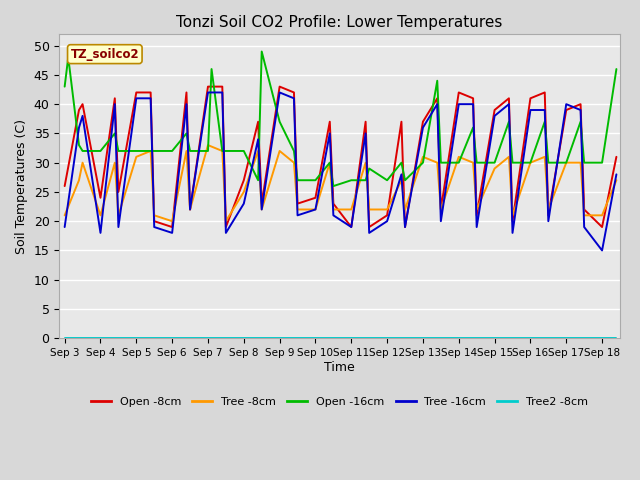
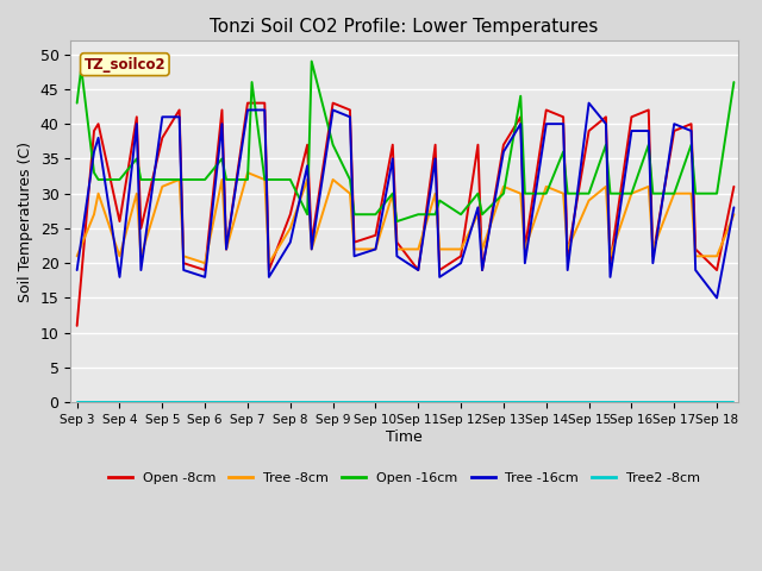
Open -8cm/Sep 3: 26 -> 11
Open -8cm/Sep 4: 24 -> 26
Open -8cm/Sep 5: 42 -> 38
Tree -16cm/Sep 15: 38 -> 43
